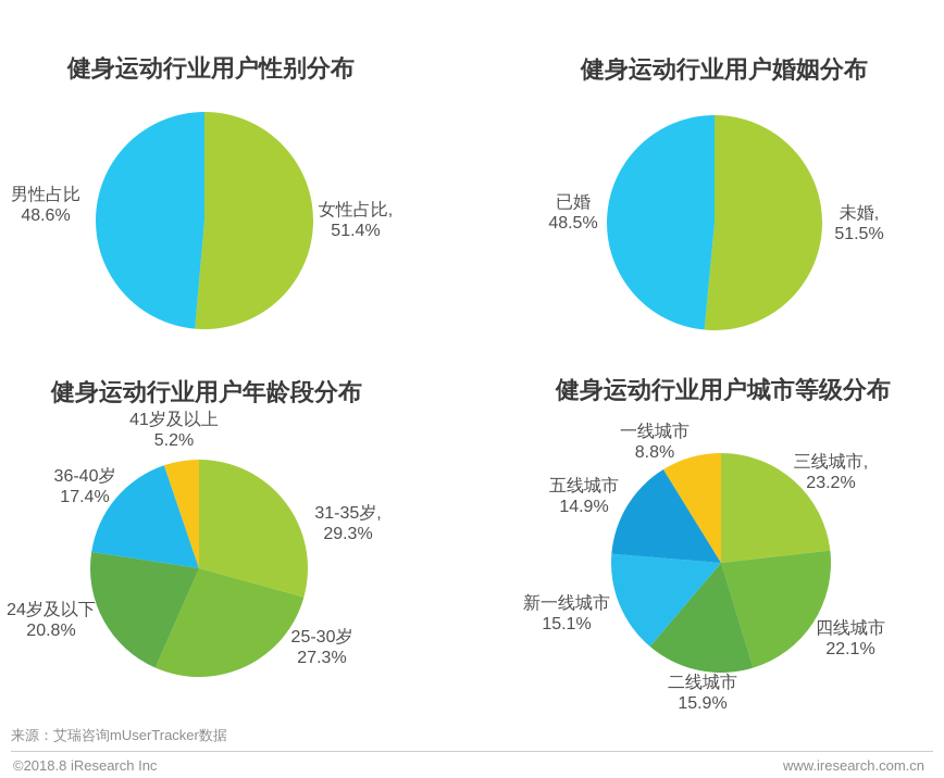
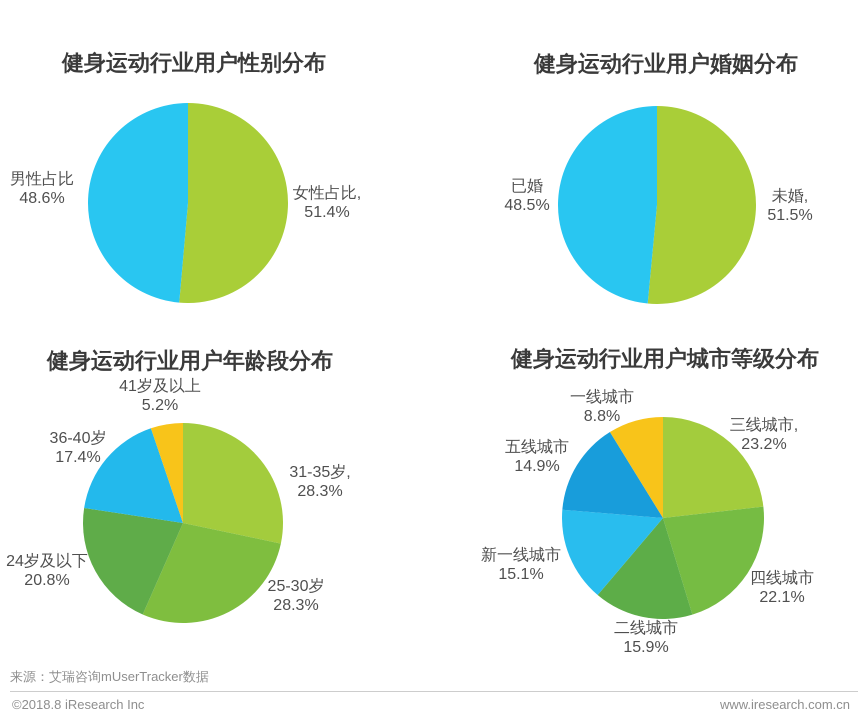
健身运动行业用户年龄段分布/31-35岁,: 29.3% -> 28.3%
健身运动行业用户年龄段分布/25-30岁: 27.3% -> 28.3%
